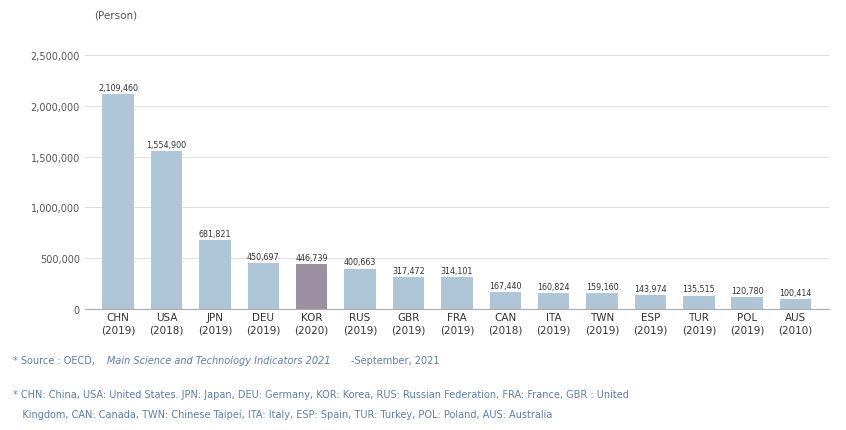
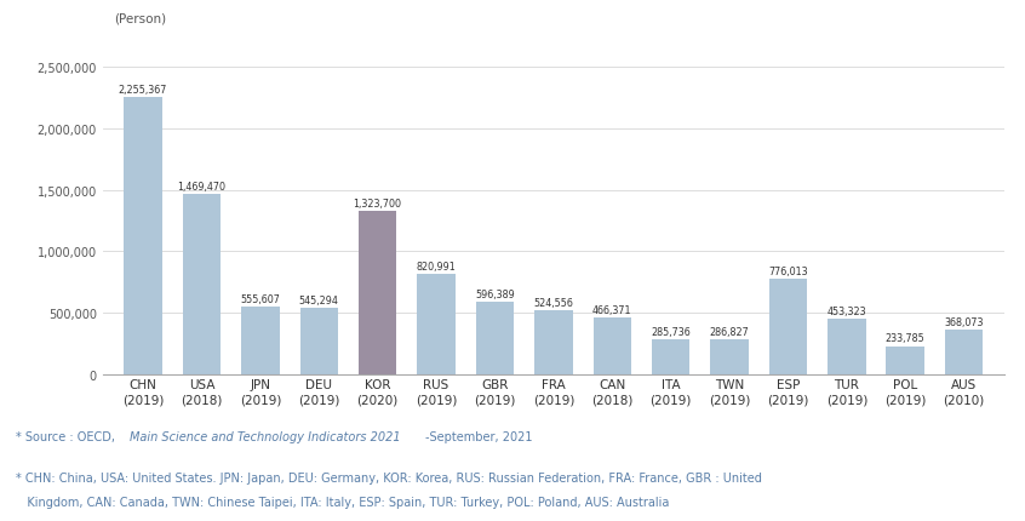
CHN (2019): 2,109,460 -> 2,255,367
USA (2018): 1,554,900 -> 1,469,470
JPN (2019): 681,821 -> 555,607
DEU (2019): 450,697 -> 545,294
KOR (2020): 446,739 -> 1,323,700
RUS (2019): 400,663 -> 820,991
GBR (2019): 317,472 -> 596,389
FRA (2019): 314,101 -> 524,556
CAN (2018): 167,440 -> 466,371
ITA (2019): 160,824 -> 285,736
TWN (2019): 159,160 -> 286,827
ESP (2019): 143,974 -> 776,013
TUR (2019): 135,515 -> 453,323
POL (2019): 120,780 -> 233,785
AUS (2010): 100,414 -> 368,073
